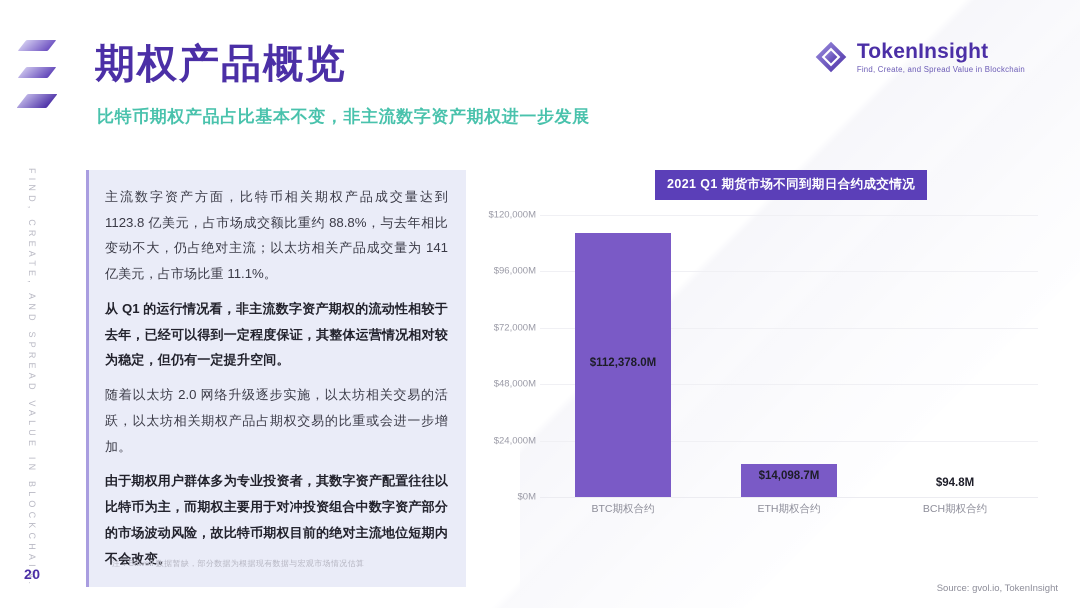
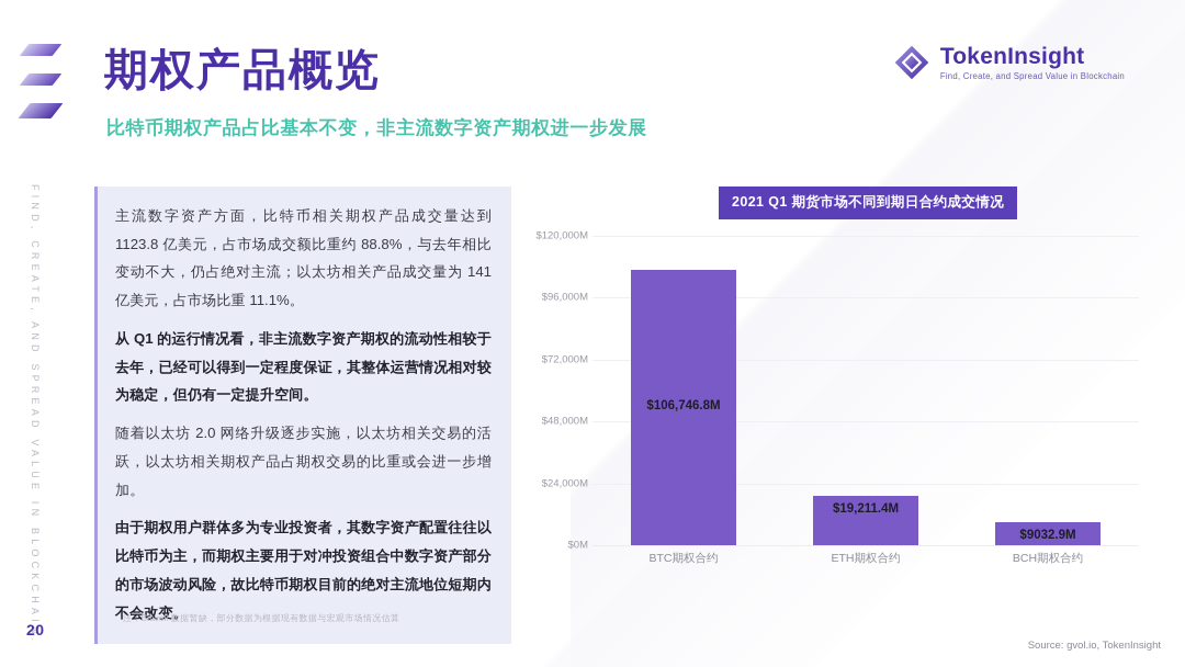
BTC期权合约: $112,378.0M -> $106,746.8M
ETH期权合约: $14,098.7M -> $19,211.4M
BCH期权合约: $94.8M -> $9032.9M
